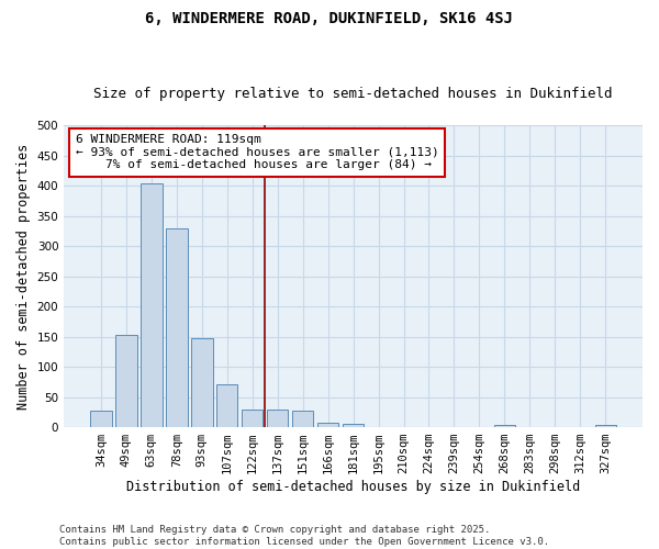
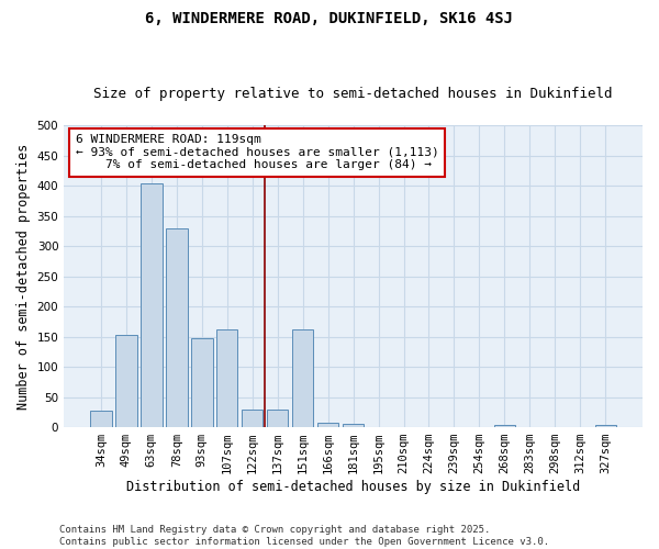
107sqm: 71 -> 162
151sqm: 28 -> 162
